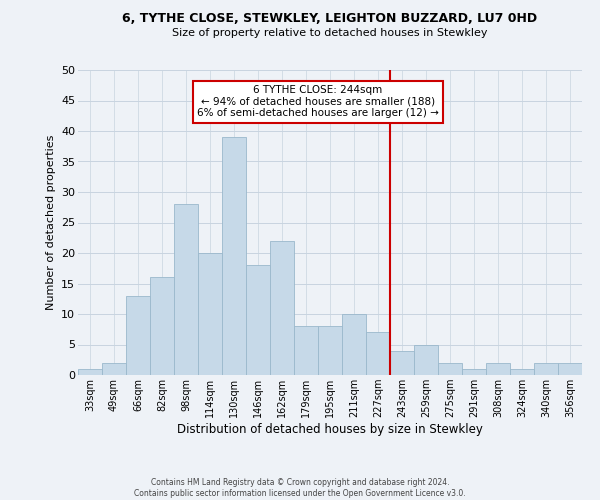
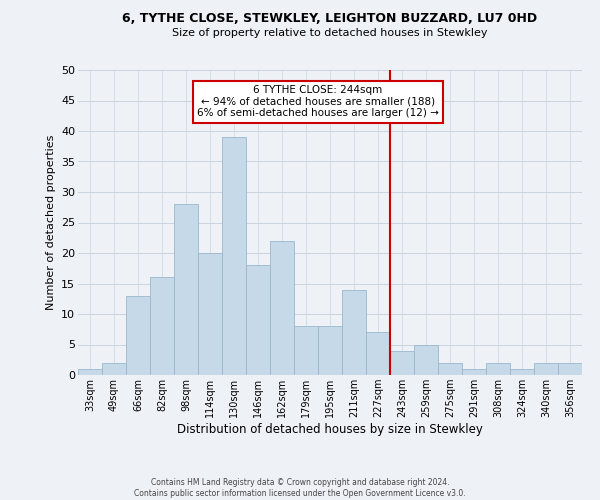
211sqm: 10 -> 14
